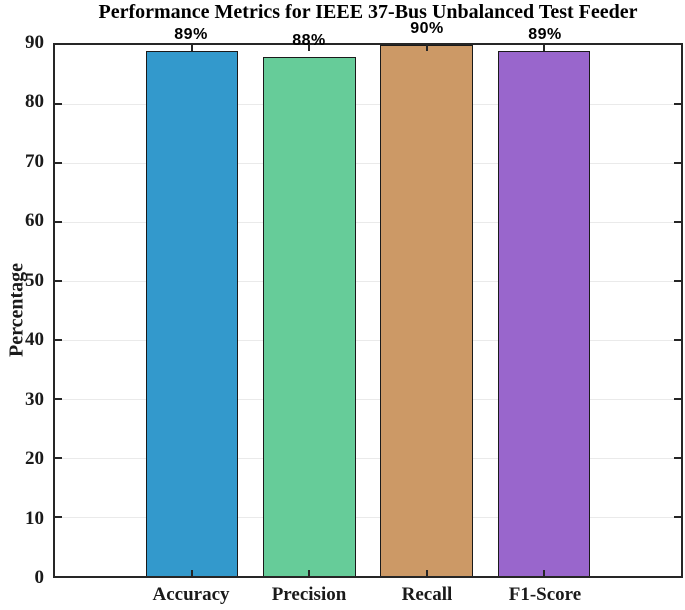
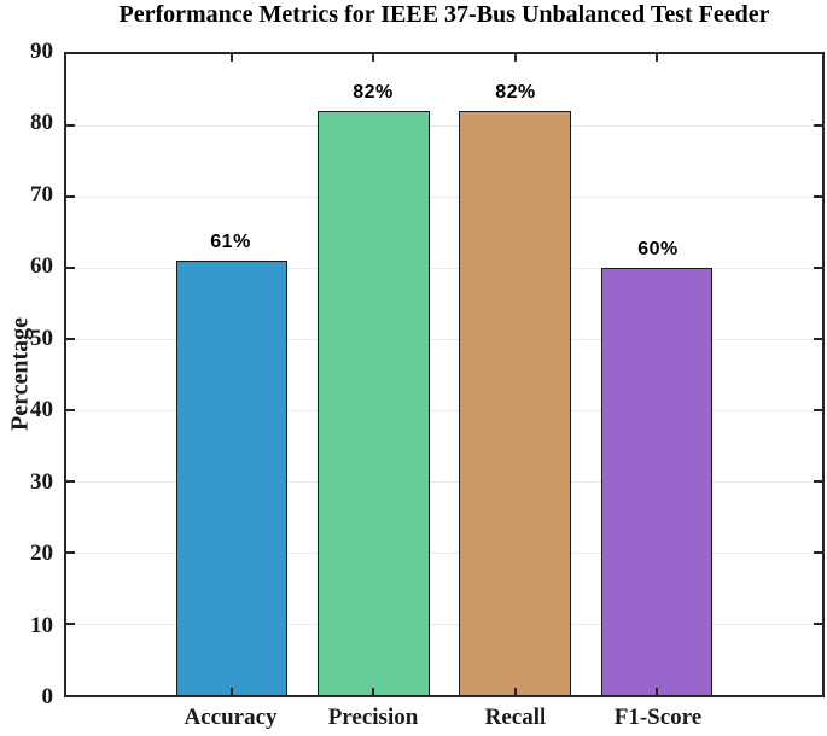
Accuracy: 89% -> 61%
Precision: 88% -> 82%
Recall: 90% -> 82%
F1-Score: 89% -> 60%
